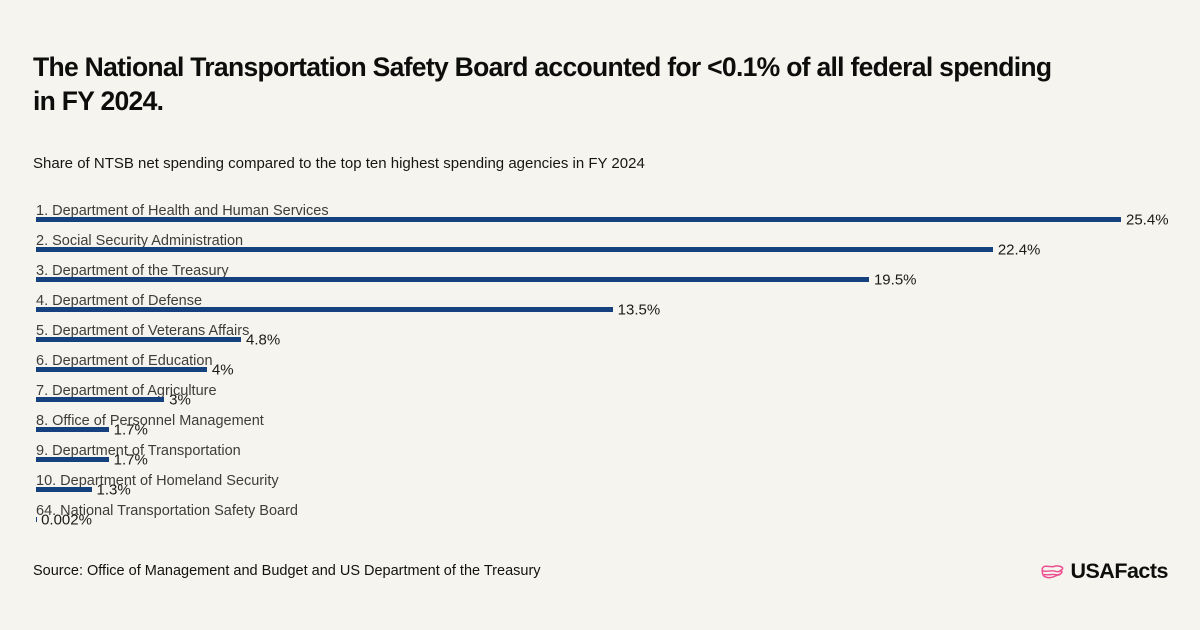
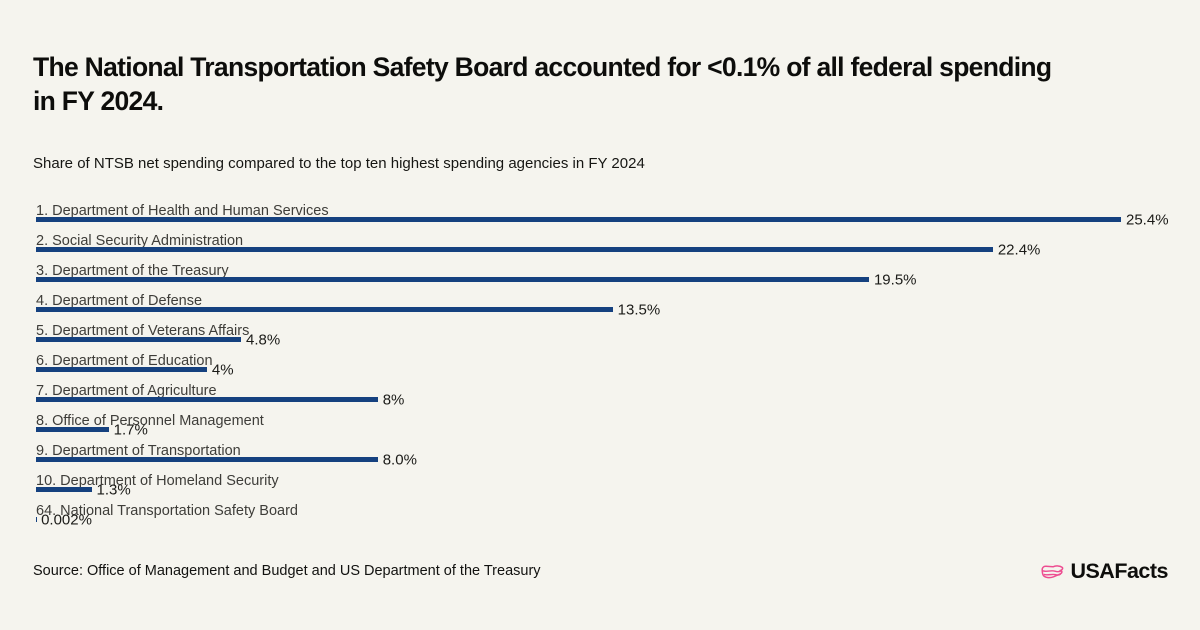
7. Department of Agriculture: 3% -> 8%
9. Department of Transportation: 1.7% -> 8.0%
